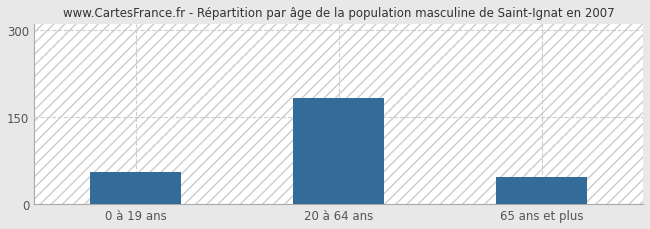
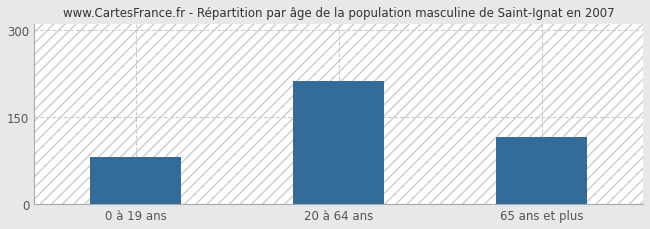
0 à 19 ans: 55 -> 82
20 à 64 ans: 183 -> 212
65 ans et plus: 46 -> 116
